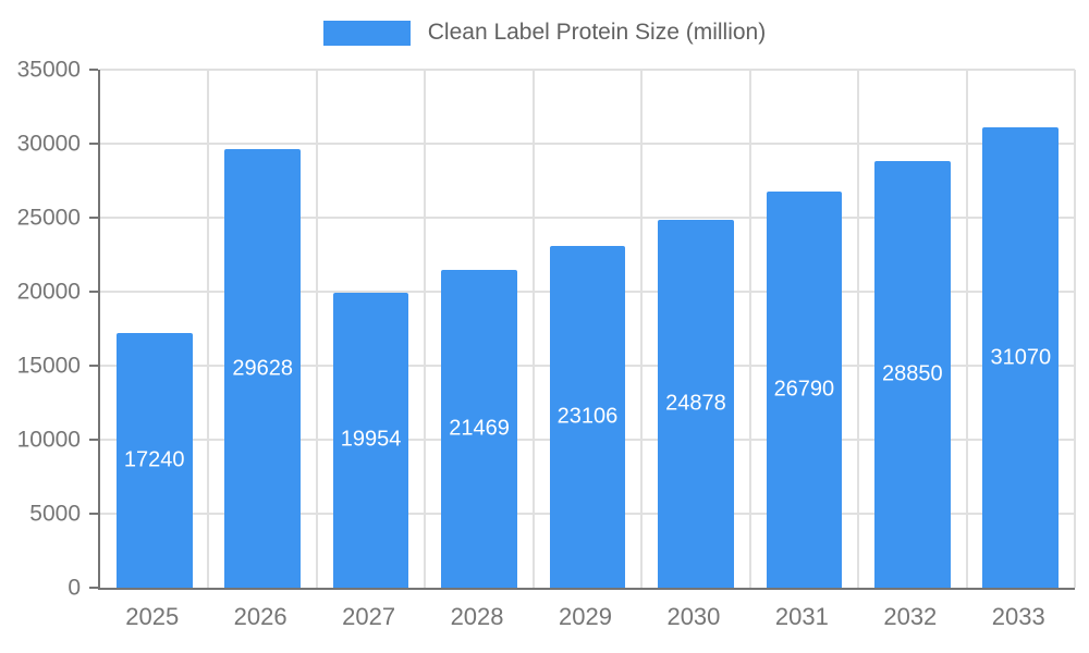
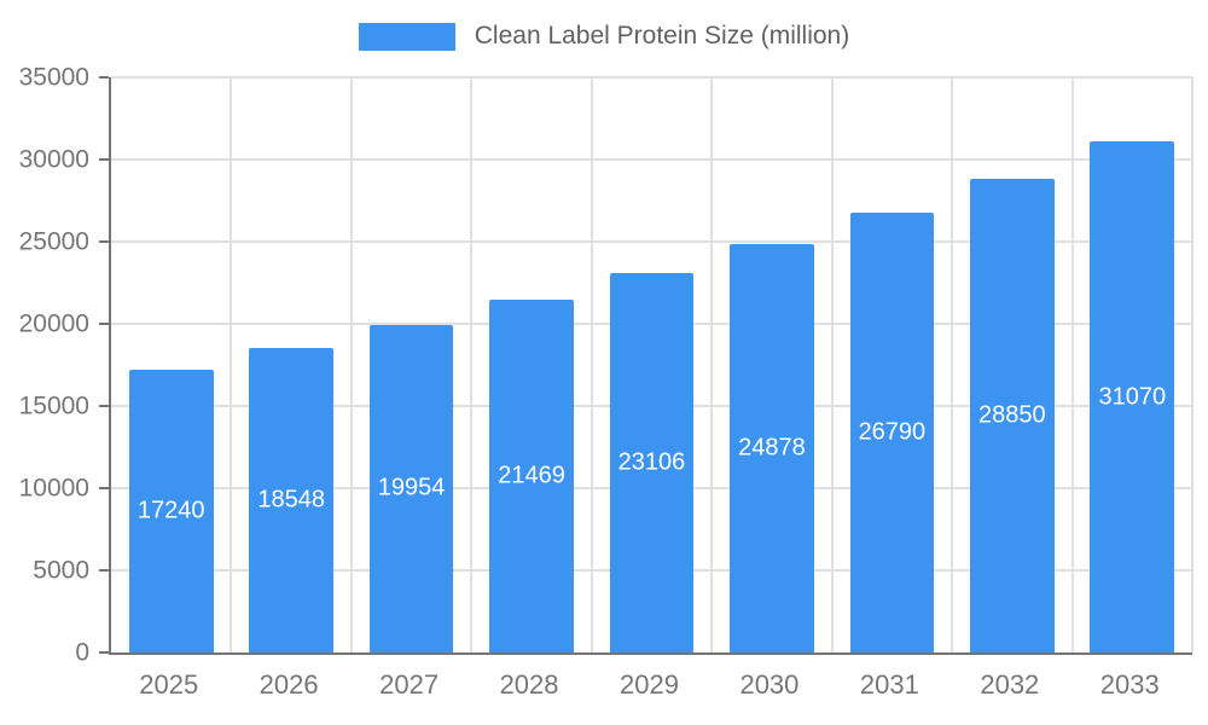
2026: 29628 -> 18548
